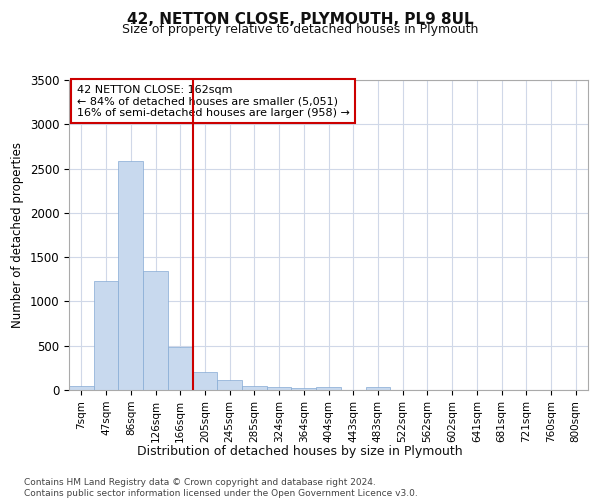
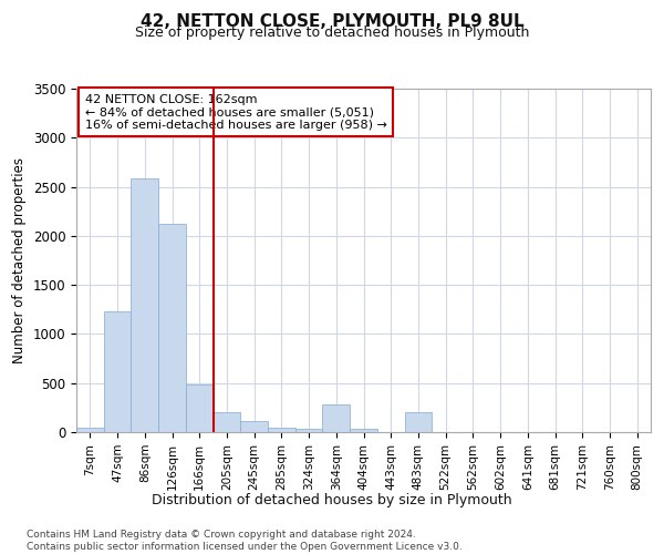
126sqm: 1340 -> 2120
364sqm: 20 -> 280
483sqm: 30 -> 200
